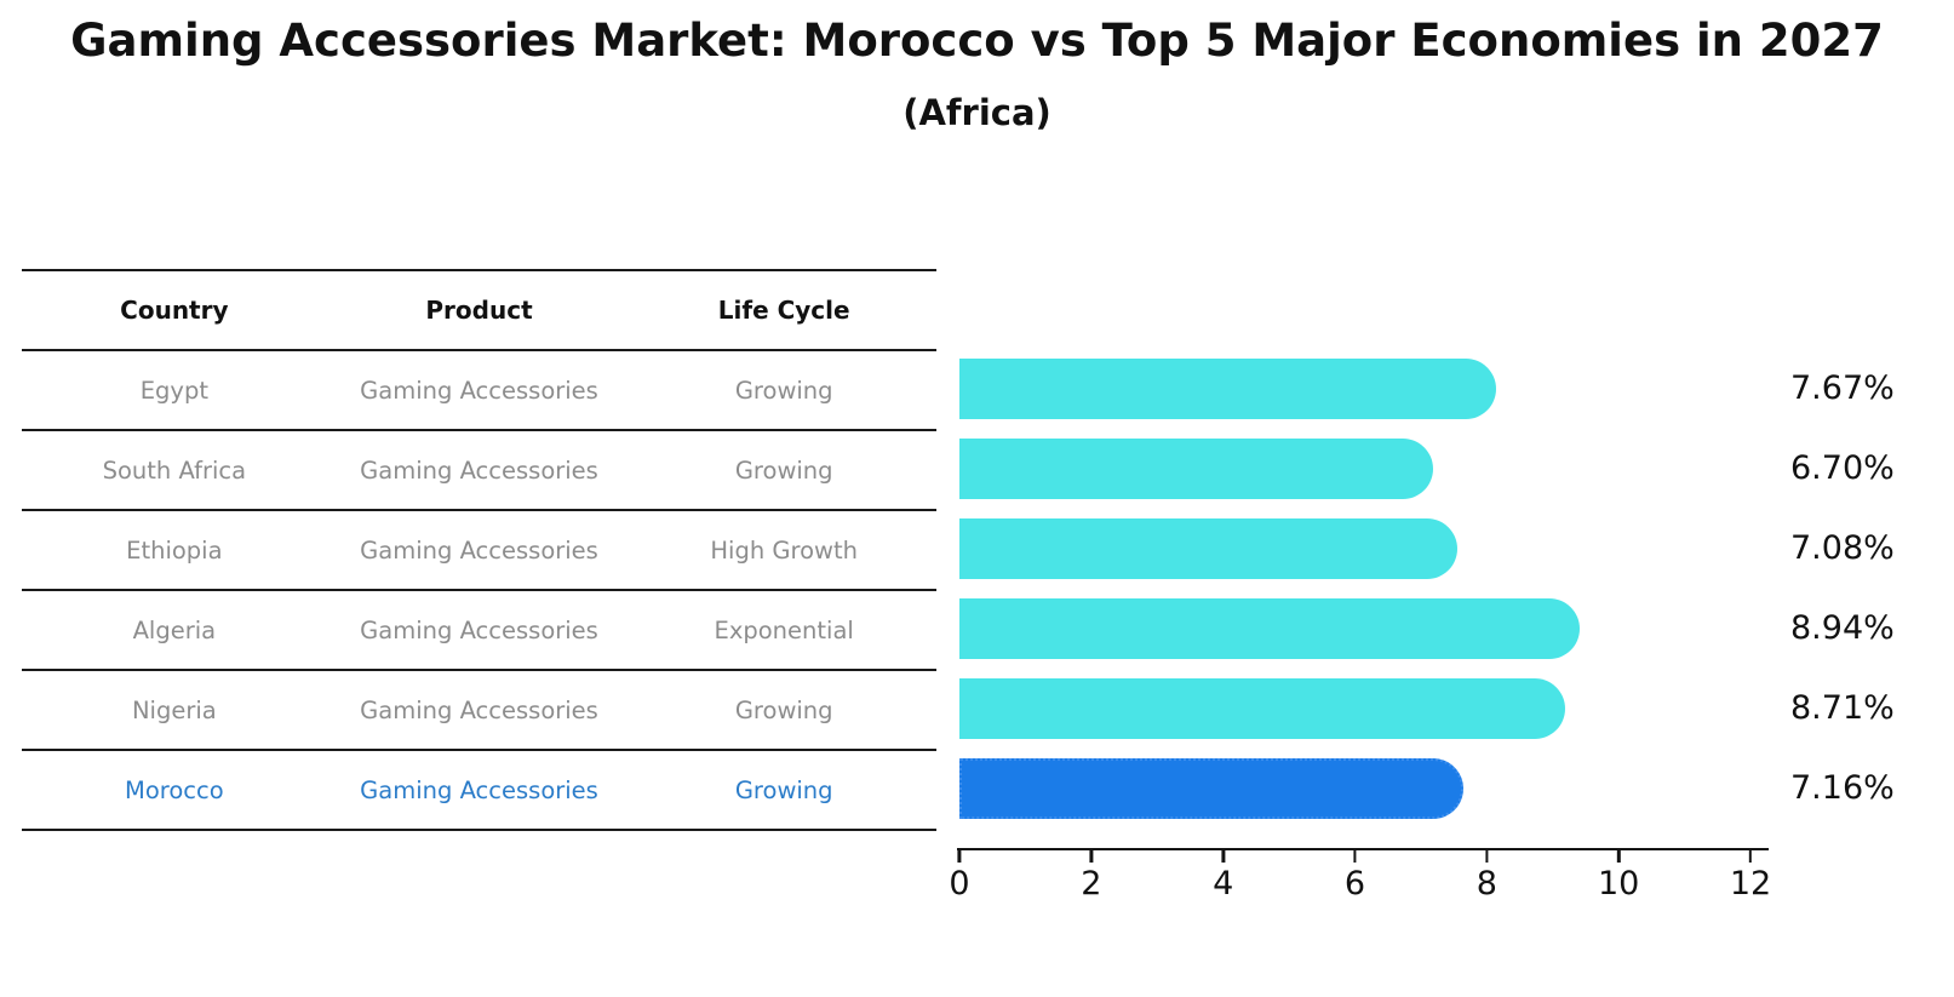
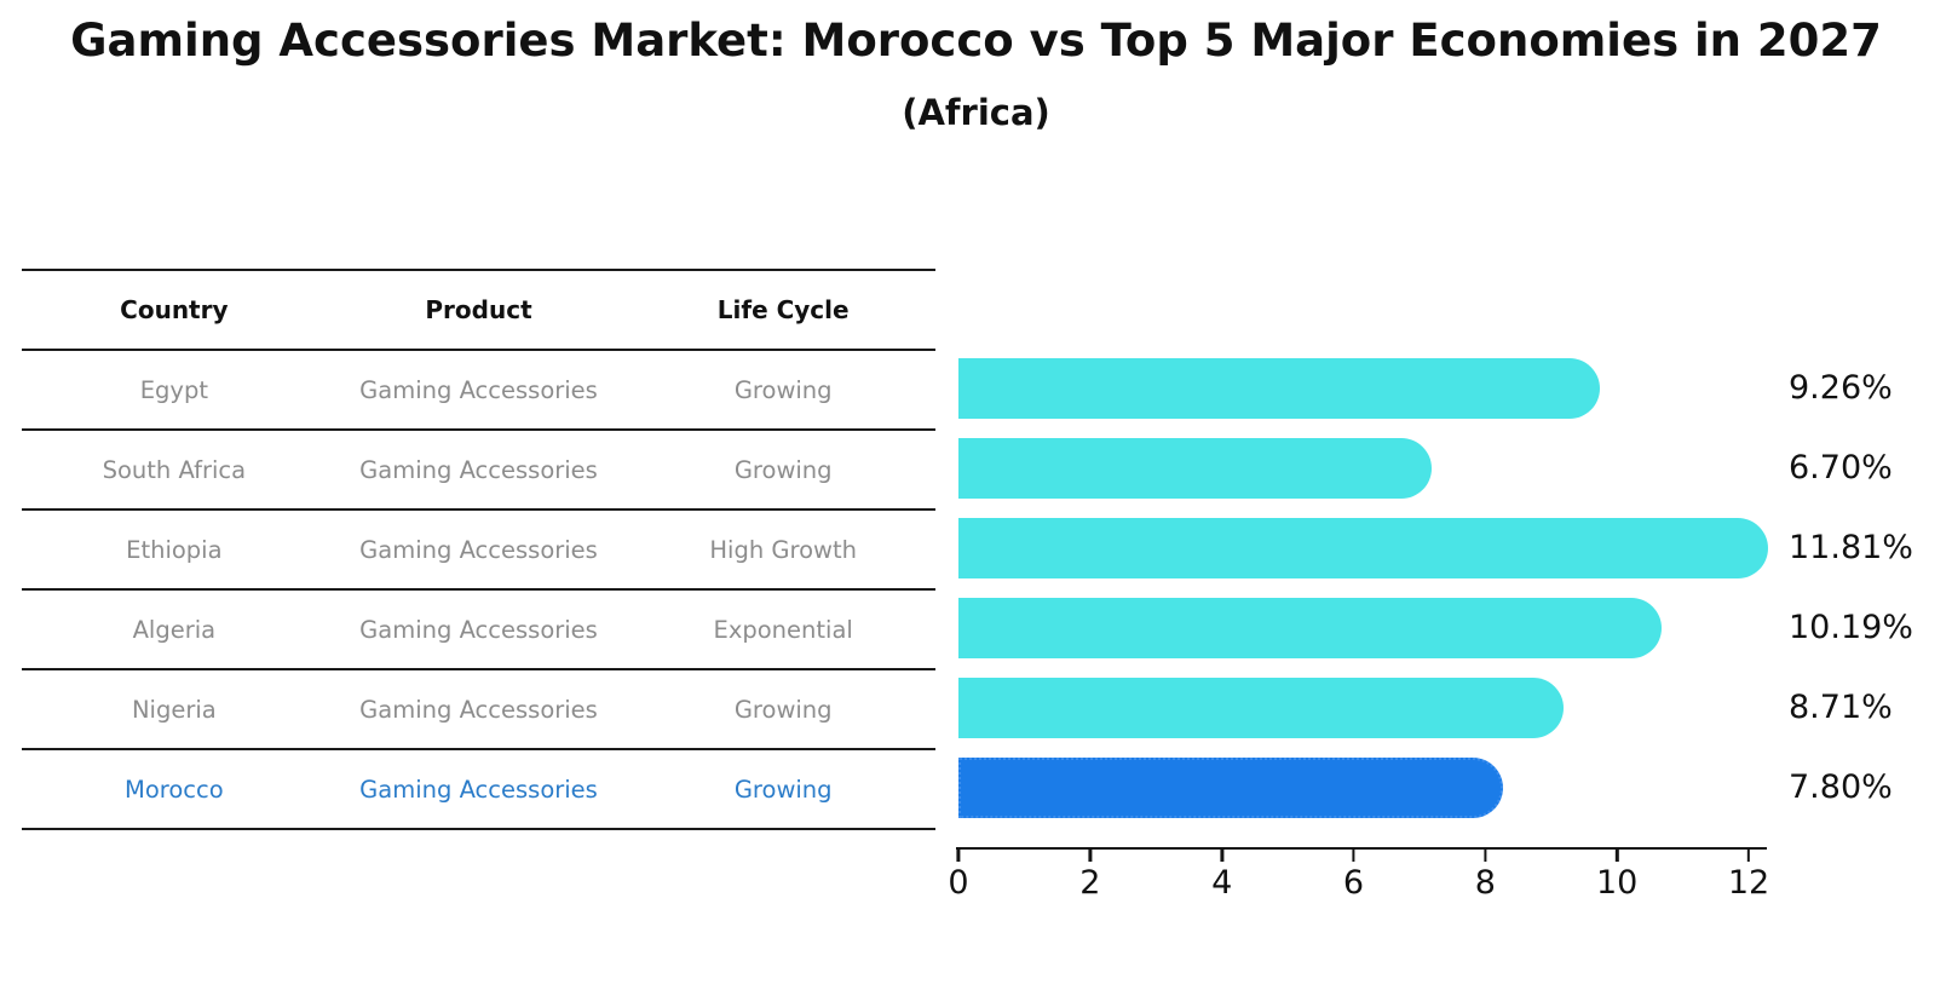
Egypt: 7.67% -> 9.26%
Ethiopia: 7.08% -> 11.81%
Algeria: 8.94% -> 10.19%
Morocco: 7.16% -> 7.80%
